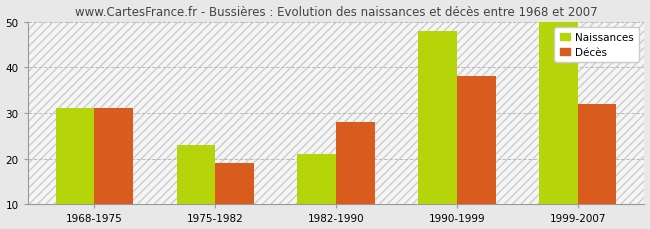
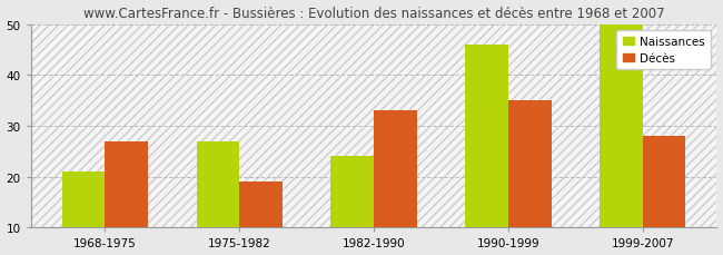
Naissances/1968-1975: 31 -> 21
Décès/1968-1975: 31 -> 27
Naissances/1975-1982: 23 -> 27
Naissances/1982-1990: 21 -> 24
Décès/1982-1990: 28 -> 33
Naissances/1990-1999: 48 -> 46
Décès/1990-1999: 38 -> 35
Décès/1999-2007: 32 -> 28
